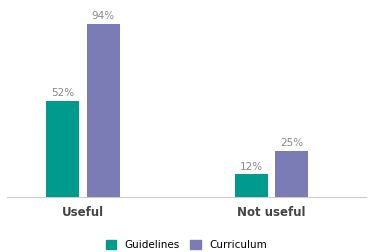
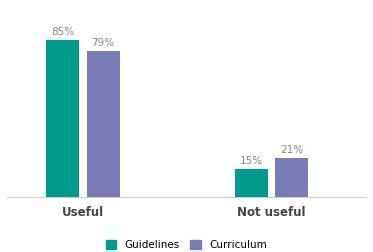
Guidelines/Useful: 52% -> 85%
Curriculum/Useful: 94% -> 79%
Guidelines/Not useful: 12% -> 15%
Curriculum/Not useful: 25% -> 21%
